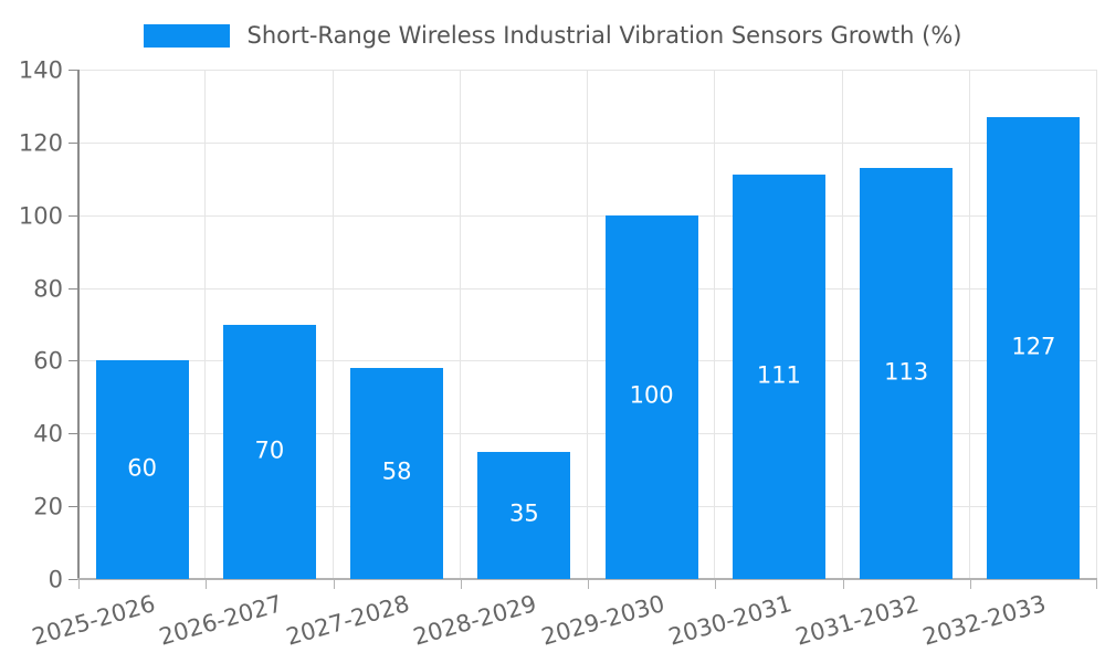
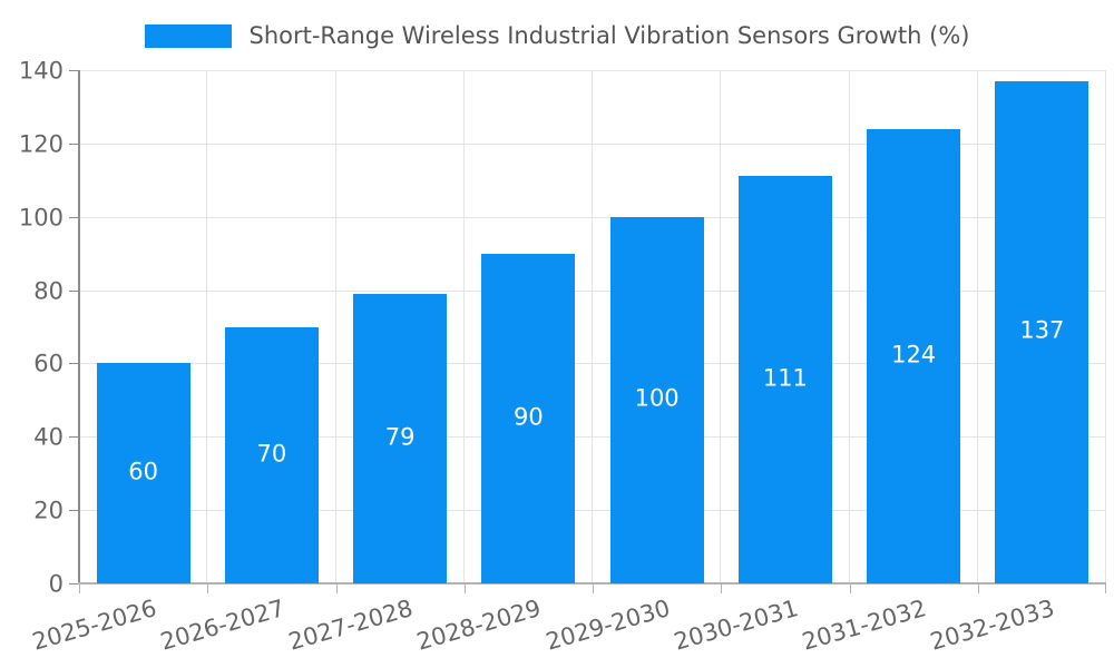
2027-2028: 58 -> 79
2028-2029: 35 -> 90
2031-2032: 113 -> 124
2032-2033: 127 -> 137
